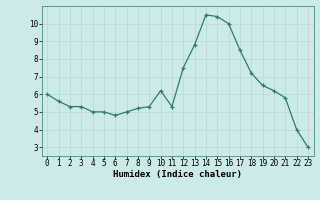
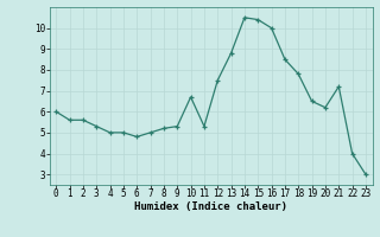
2: 5.3 -> 5.6
10: 6.2 -> 6.7
18: 7.2 -> 7.8
21: 5.8 -> 7.2
